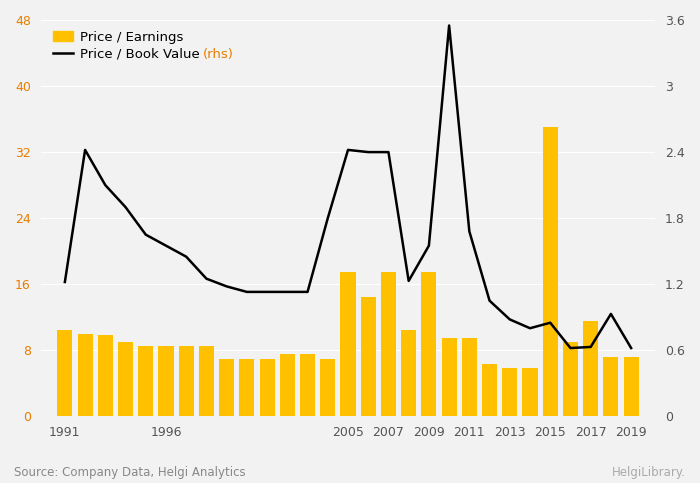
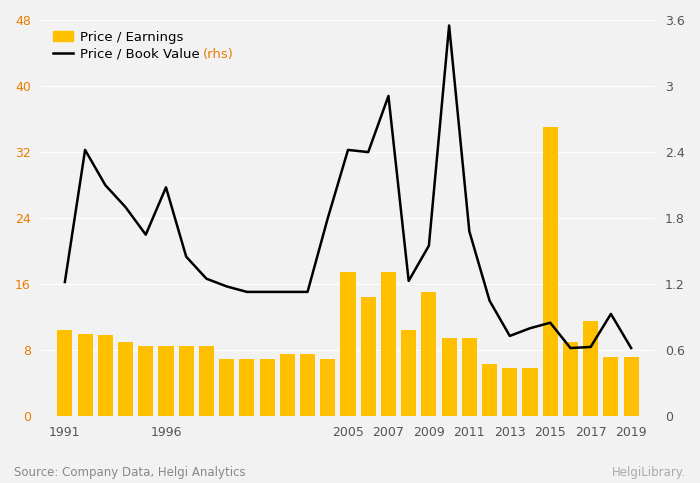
Price / Book Value/1996: 1.55 -> 2.08
Price / Book Value/2007: 2.40 -> 2.91
Price / Earnings/2009: 17.5 -> 15.0
Price / Book Value/2013: 0.88 -> 0.73
